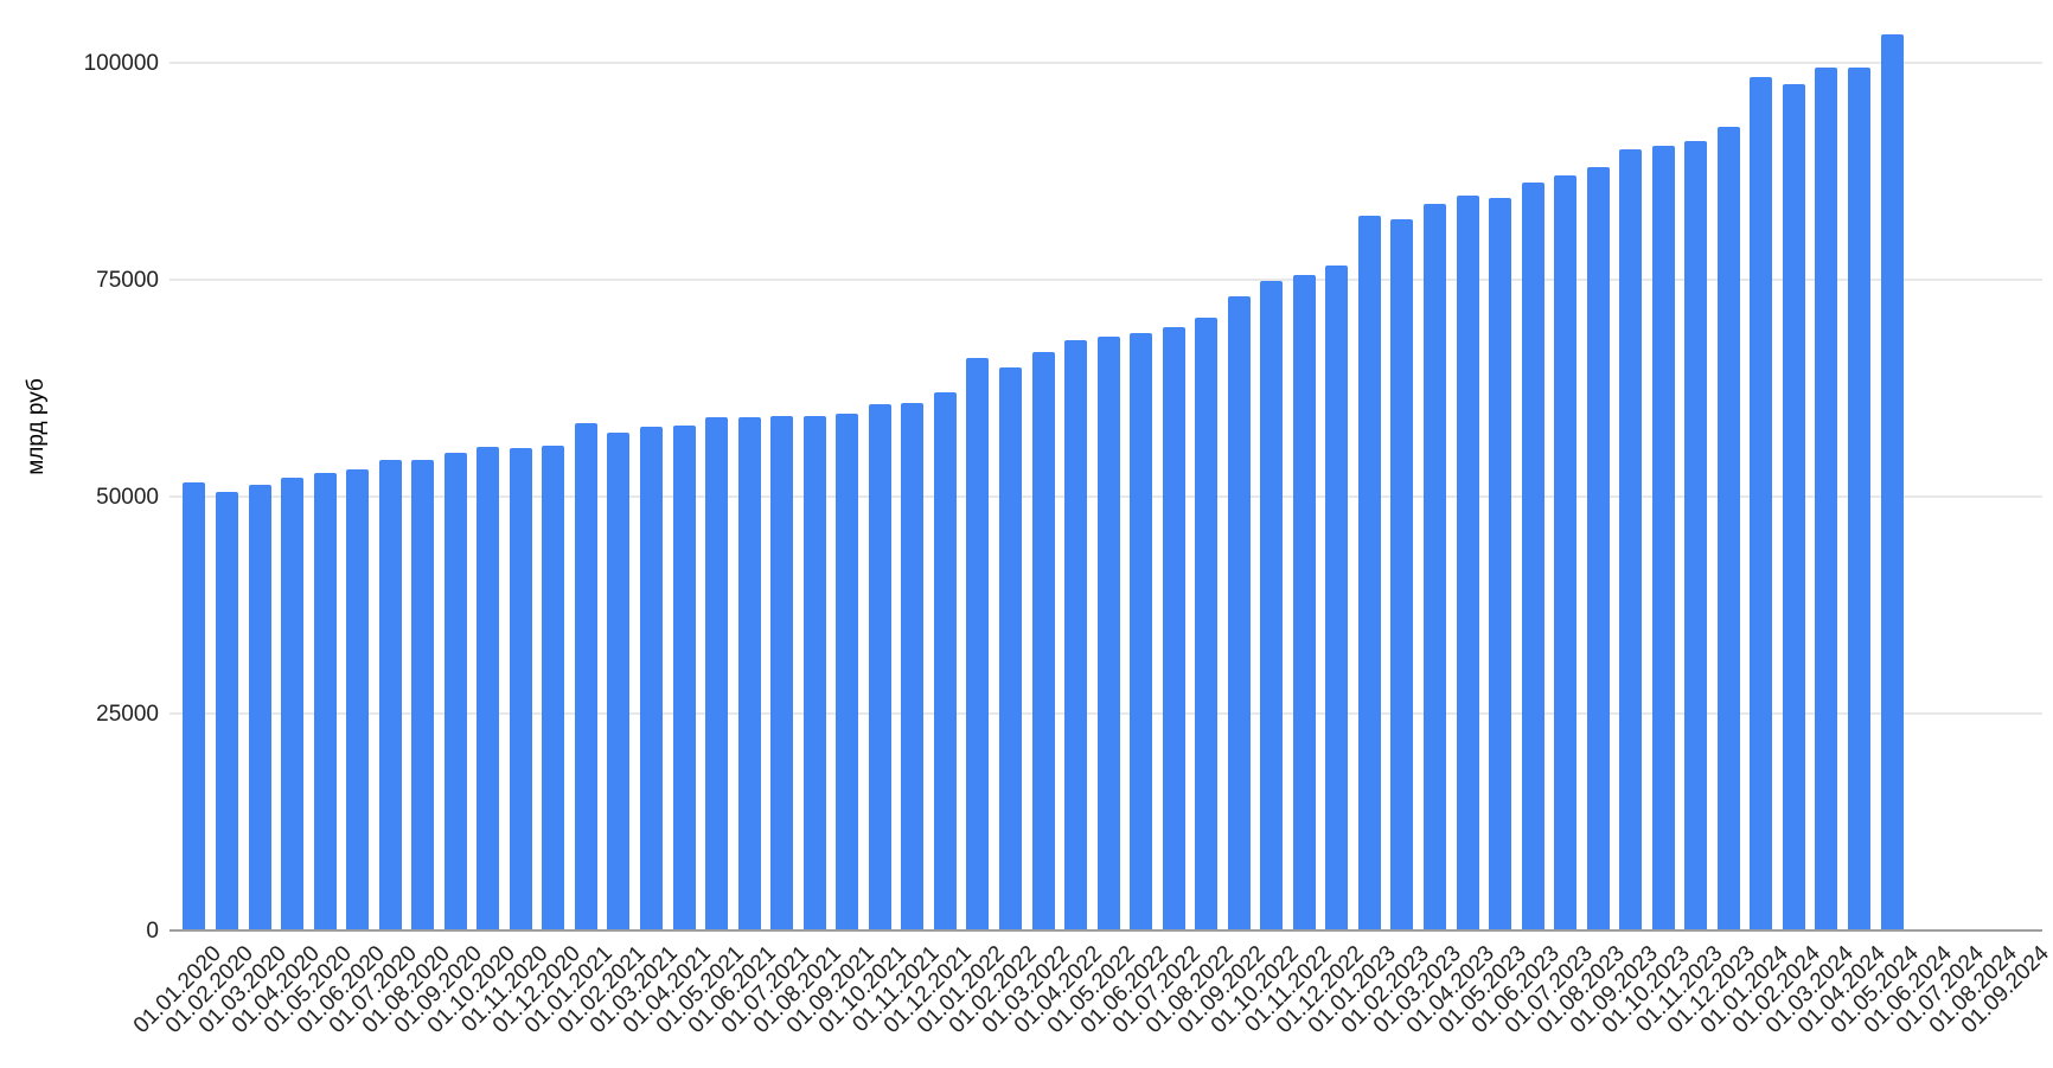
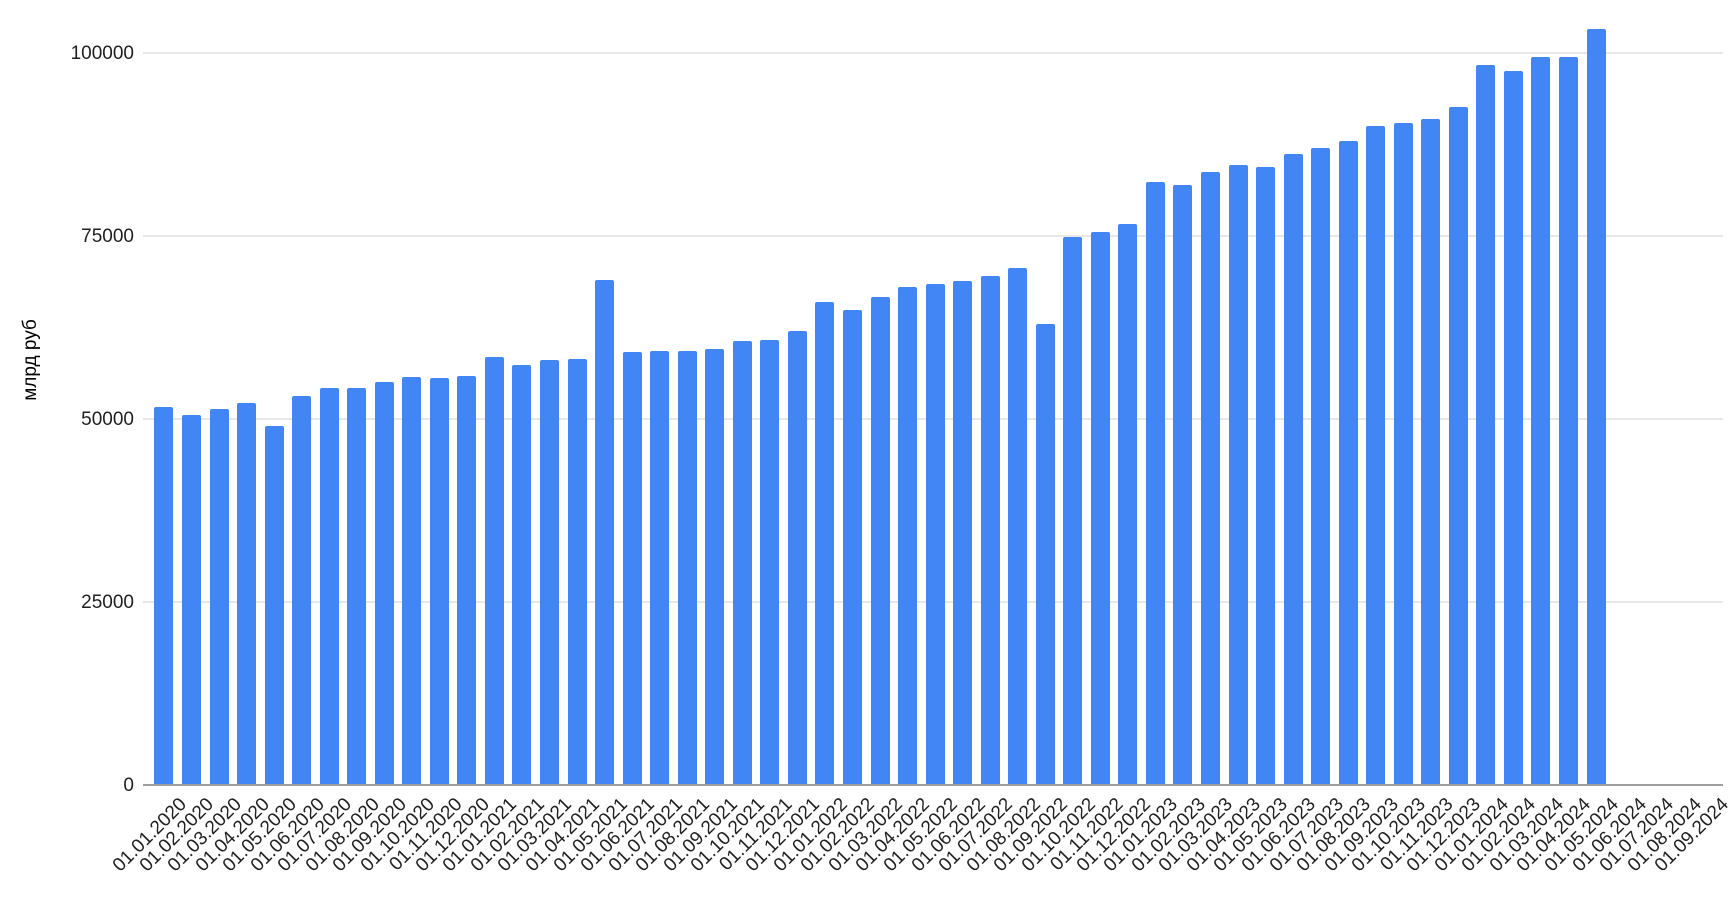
01.05.2020: 53000 -> 49000
01.05.2021: 59000 -> 69000
01.09.2022: 73000 -> 63000
